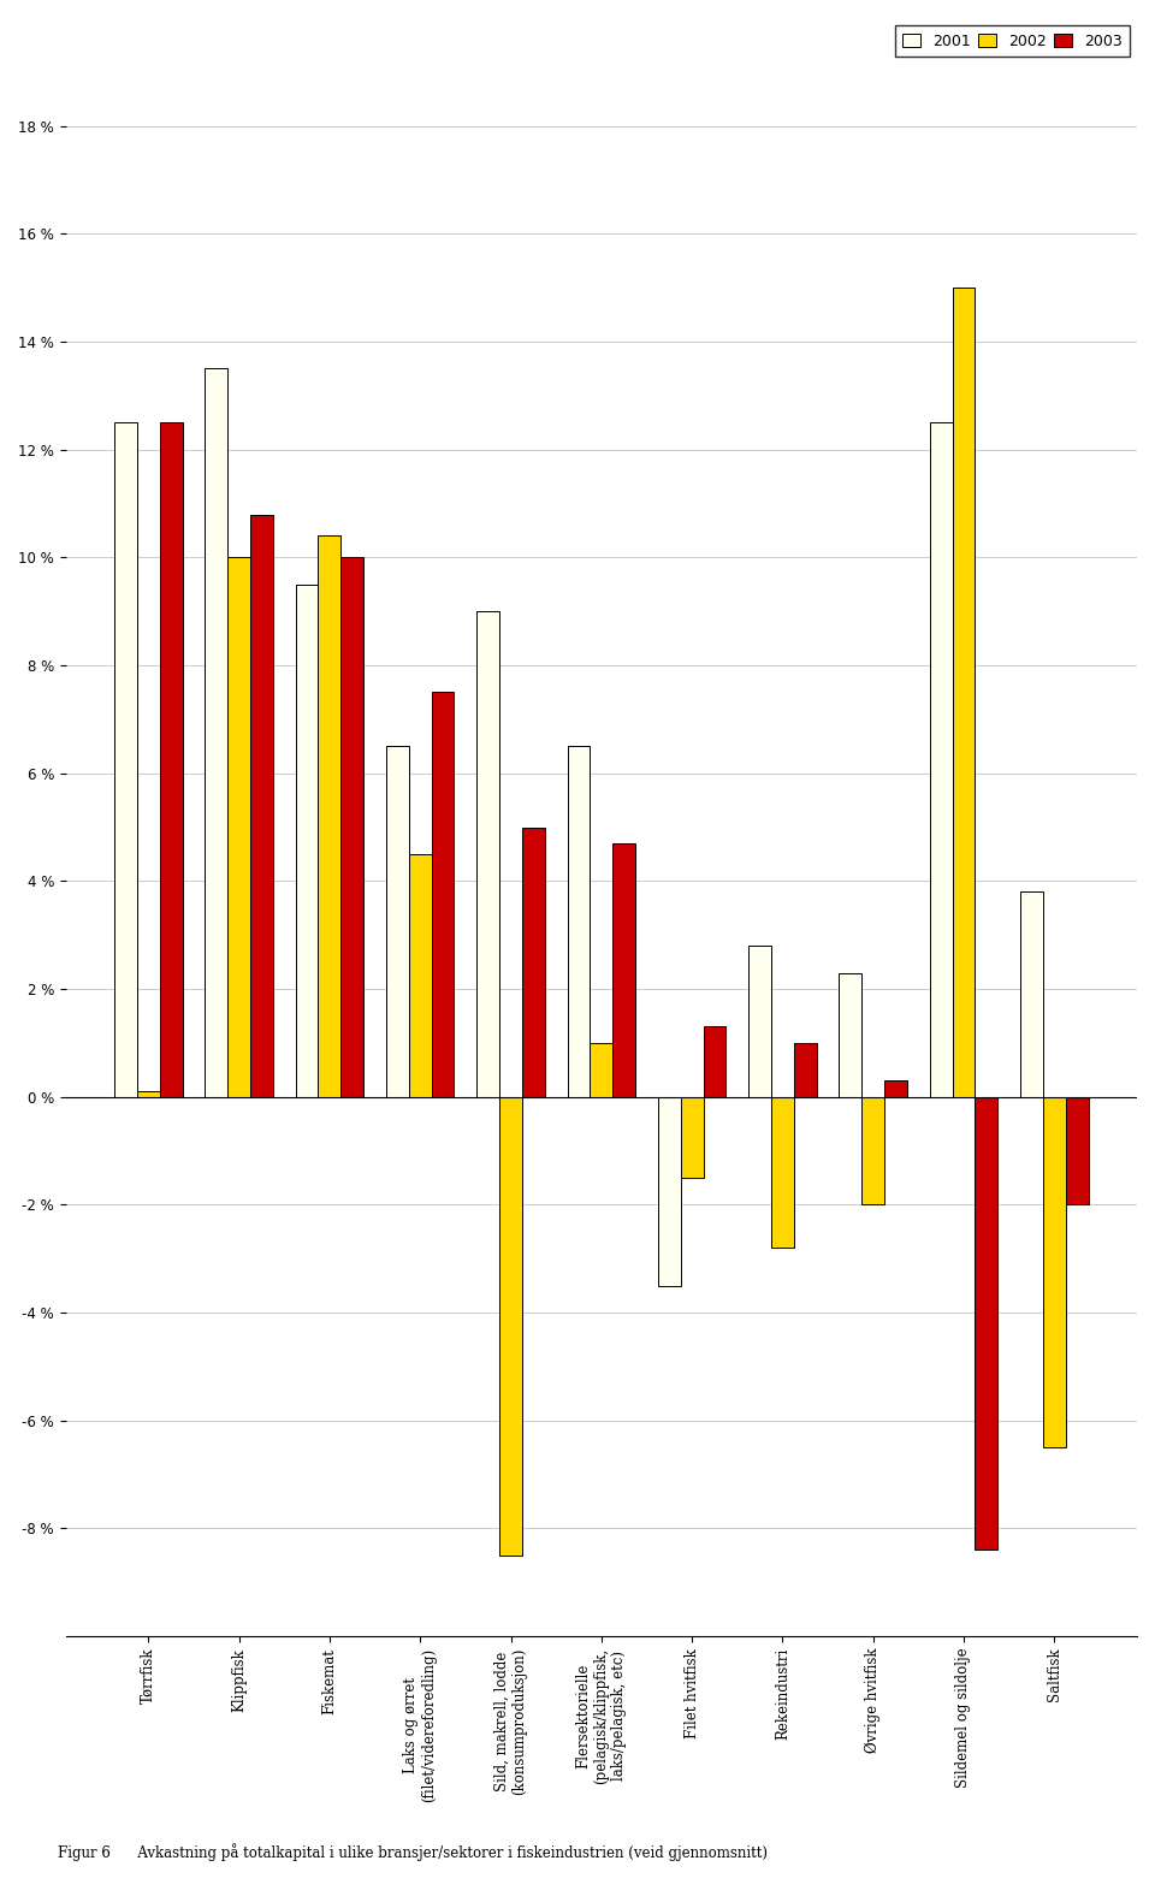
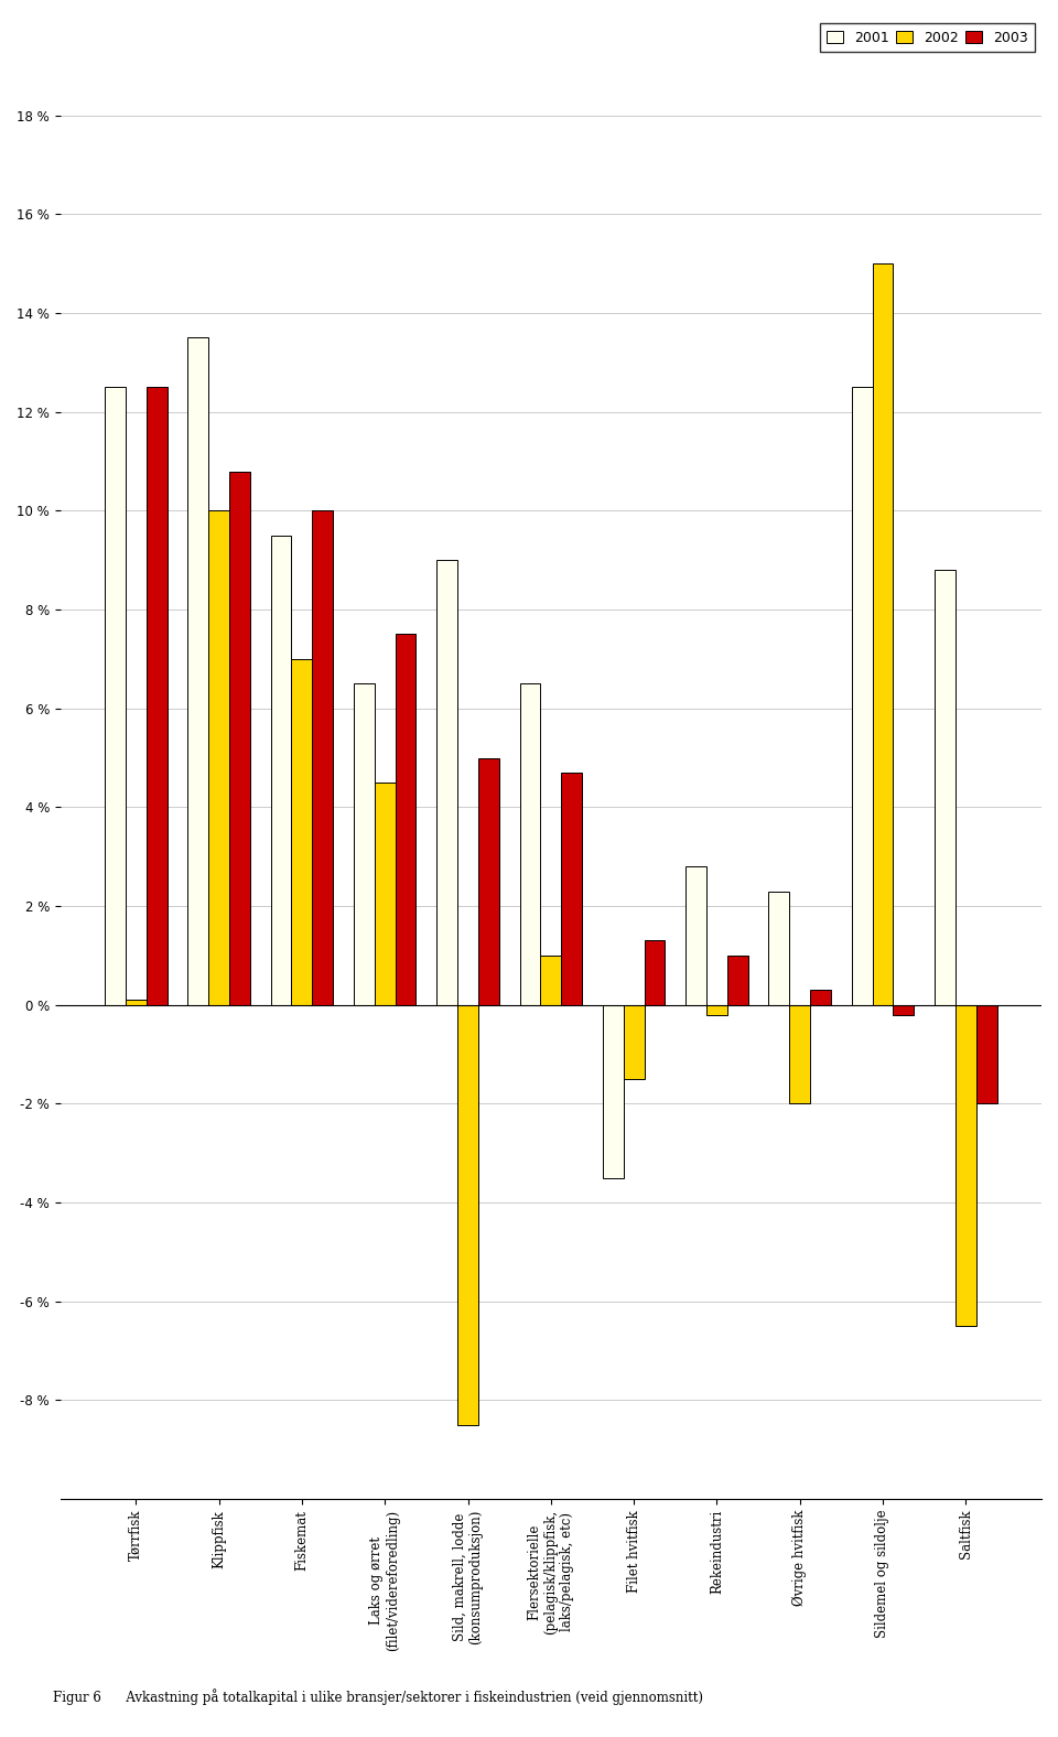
2002/Fiskemat: 10.4 % -> 7.0 %
2002/Rekeindustri: -2.8 % -> -0.2 %
2003/Sildemel og sildolje: -8.4 % -> -0.2 %
2001/Saltfisk: 3.8 % -> 8.8 %
